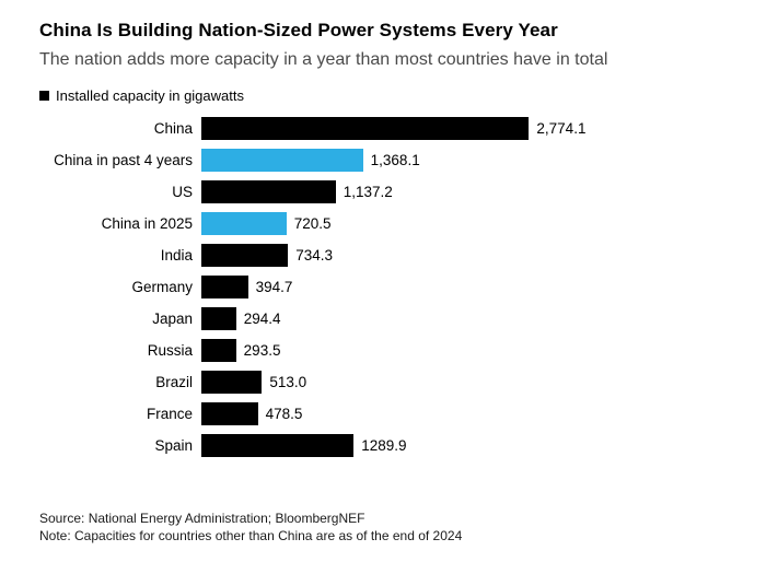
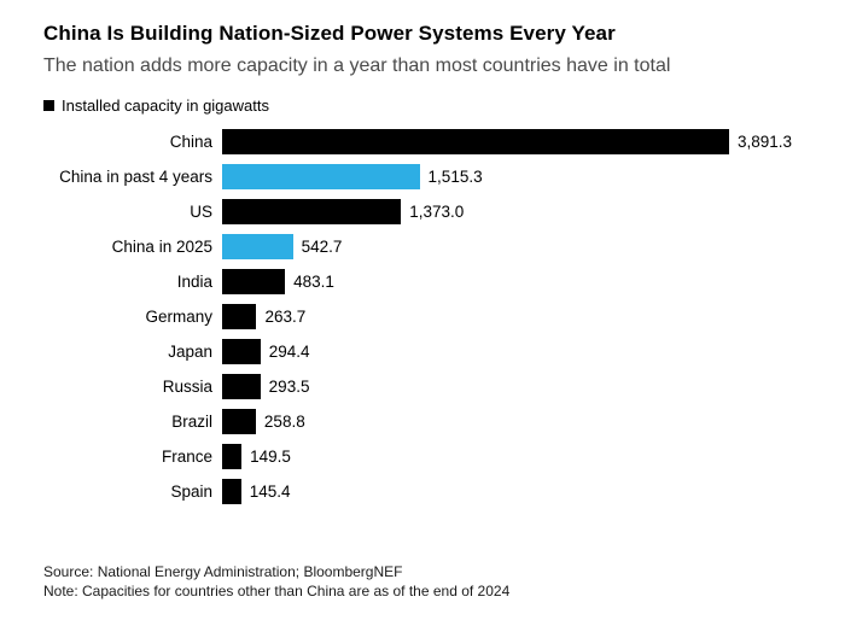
China: 2,774.1 -> 3,891.3
China in past 4 years: 1,368.1 -> 1,515.3
US: 1,137.2 -> 1,373.0
China in 2025: 720.5 -> 542.7
India: 734.3 -> 483.1
Germany: 394.7 -> 263.7
Brazil: 513.0 -> 258.8
France: 478.5 -> 149.5
Spain: 1289.9 -> 145.4
